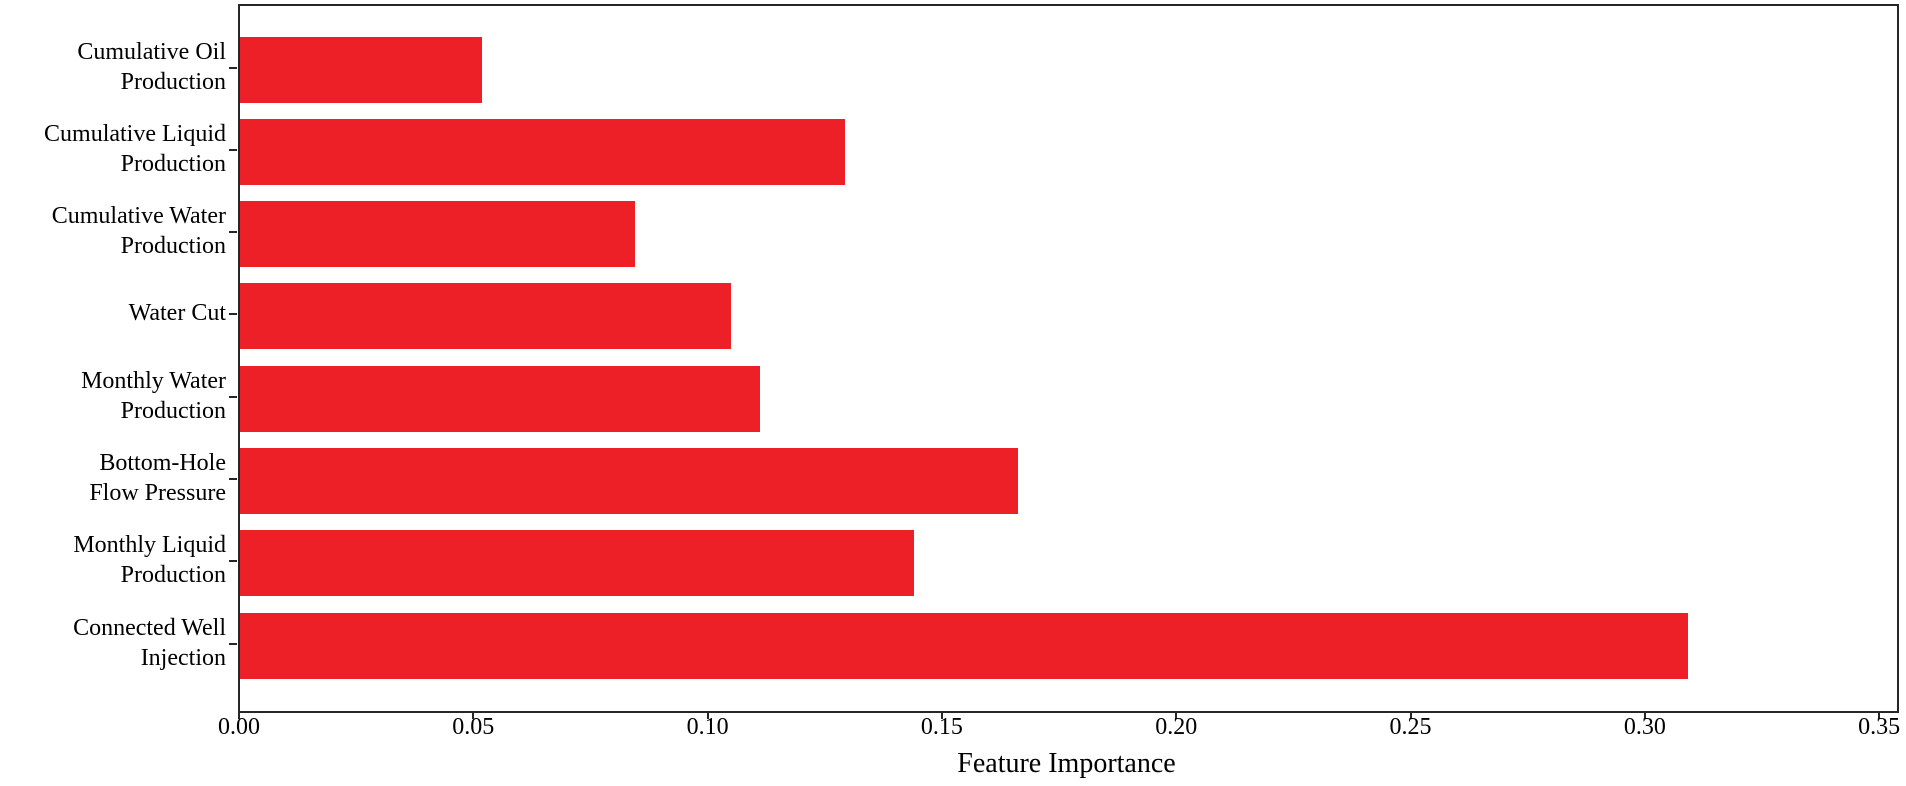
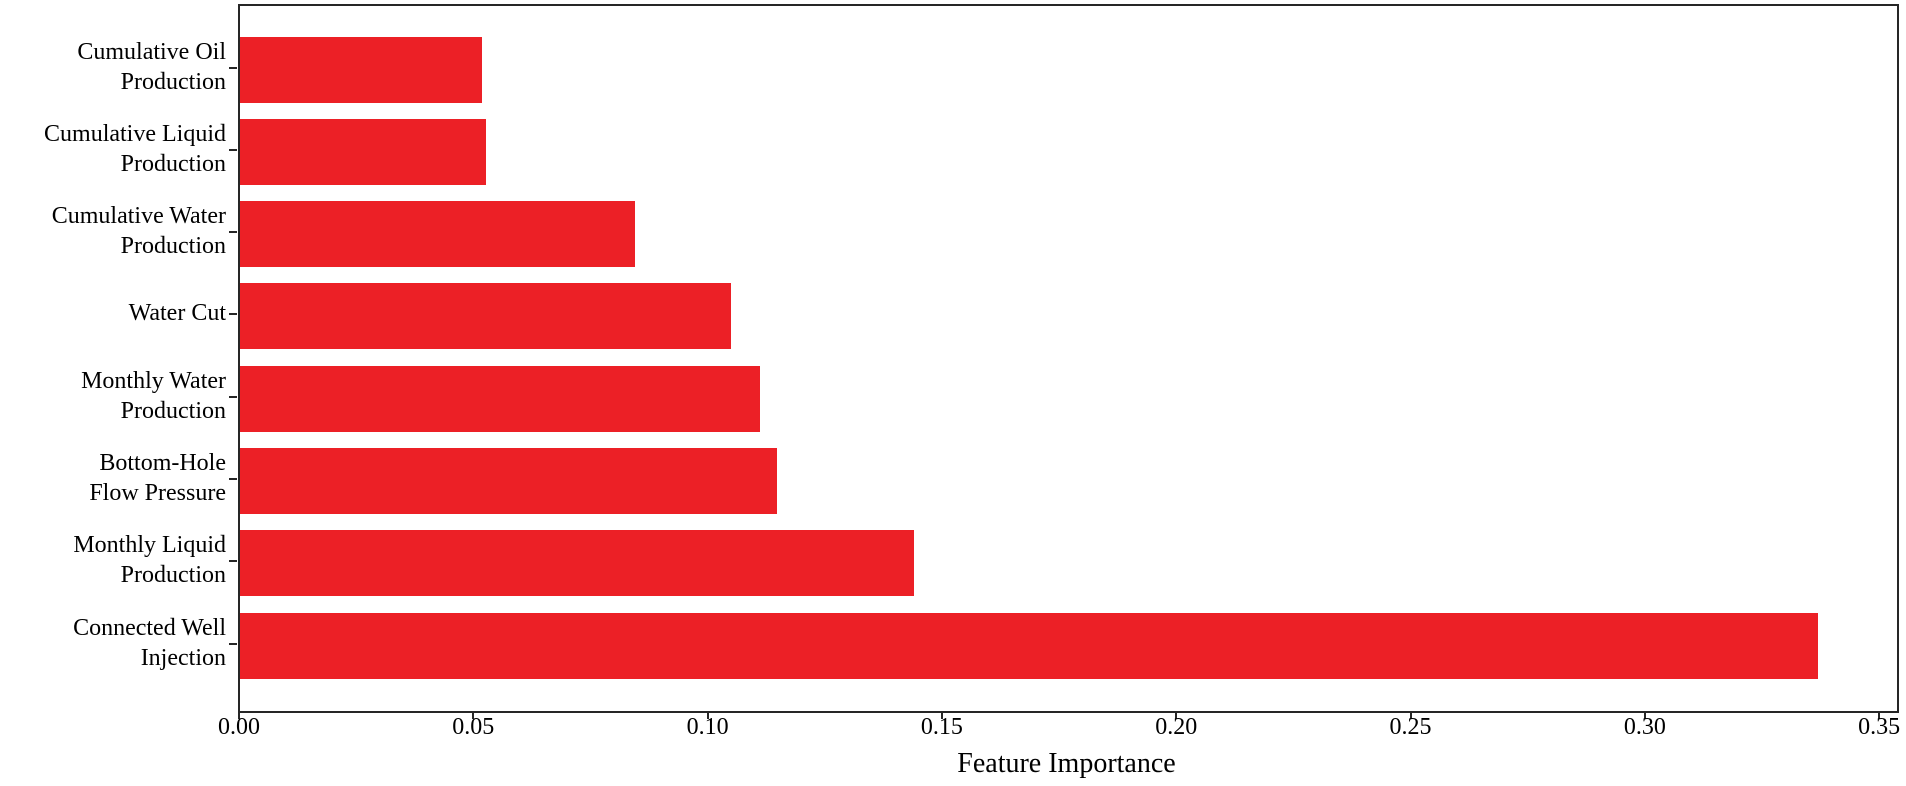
Cumulative Liquid Production: 0.129 -> 0.052
Bottom-Hole Flow Pressure: 0.166 -> 0.115
Connected Well Injection: 0.309 -> 0.337
